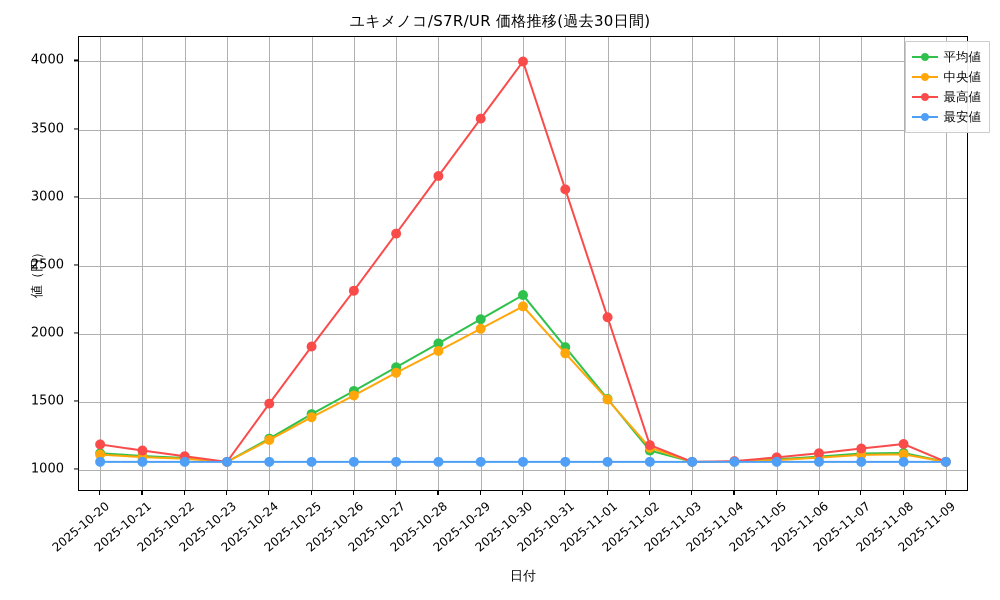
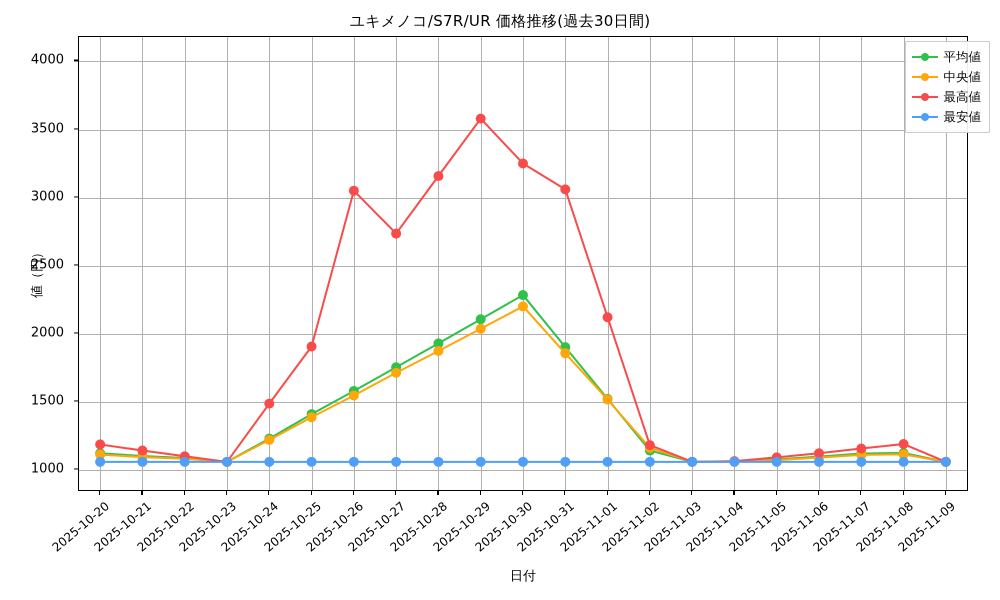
最高値/2025-10-26: 2320 -> 3050
最高値/2025-10-30: 4000 -> 3250
